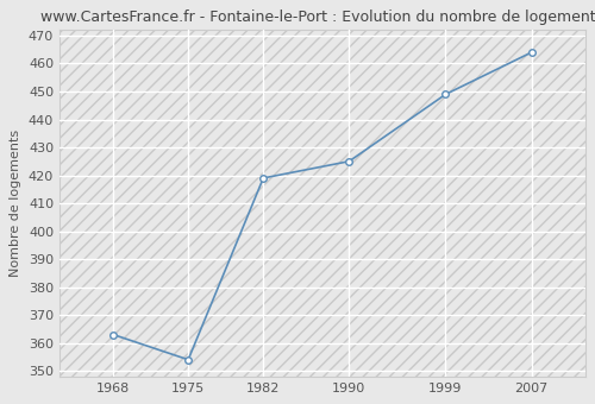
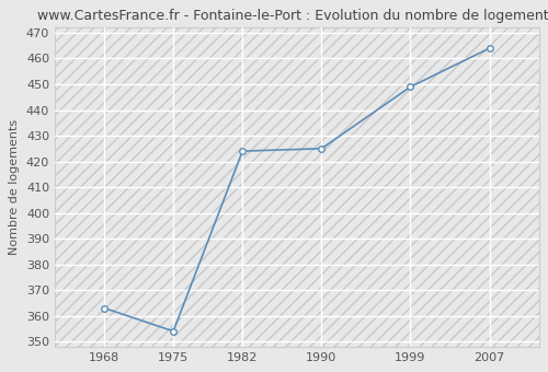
1982: 419 -> 424
